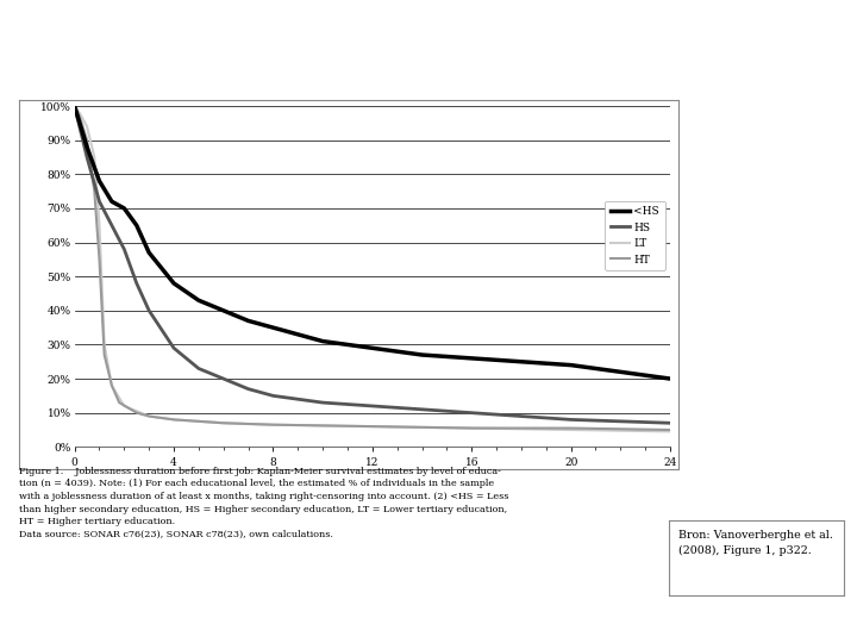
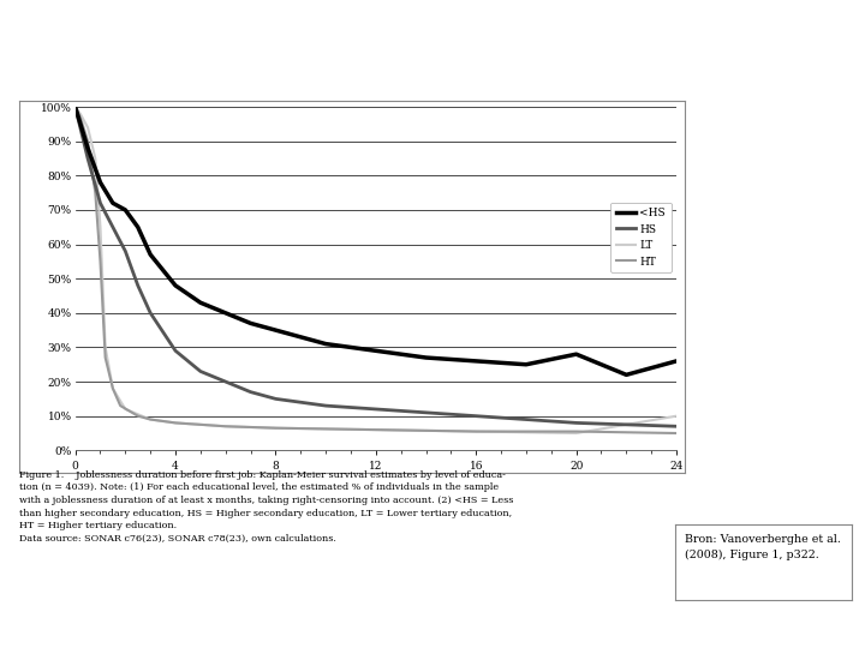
<HS/20: 24% -> 28%
<HS/24: 20% -> 26%
LT/24: 4.5% -> 10.0%
